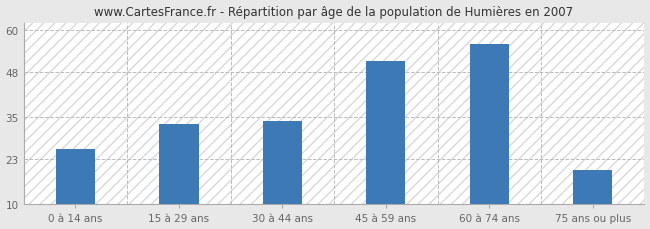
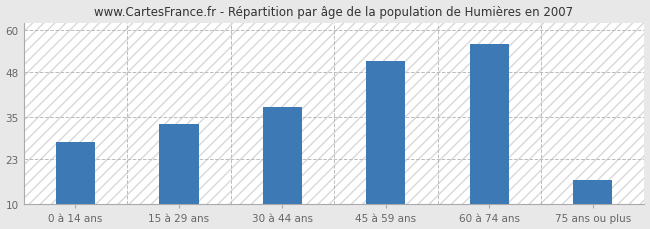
0 à 14 ans: 26 -> 28
30 à 44 ans: 34 -> 38
75 ans ou plus: 20 -> 17
